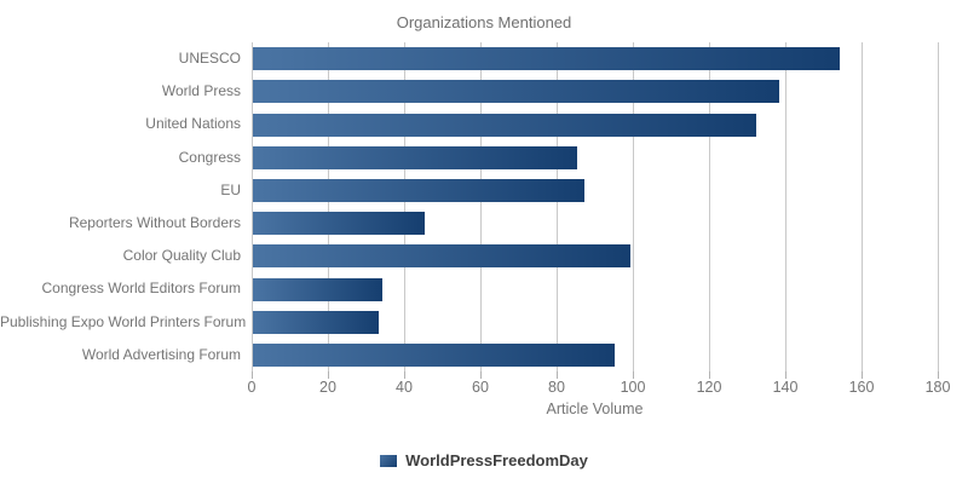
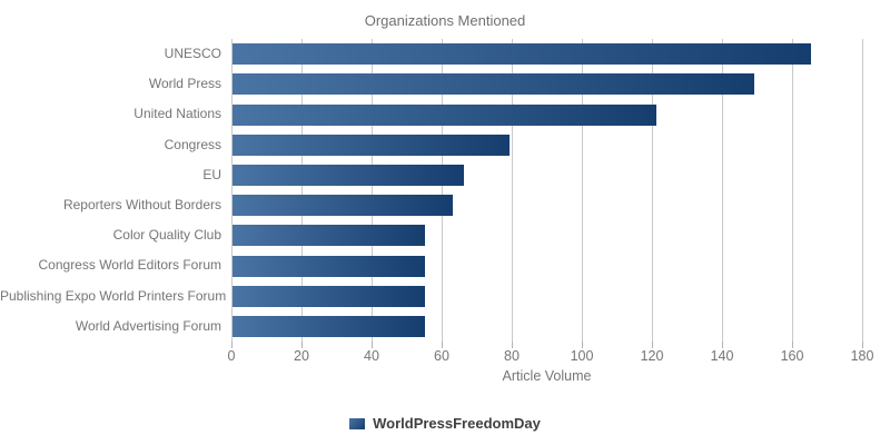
UNESCO: 154 -> 165
World Press: 138 -> 149
United Nations: 132 -> 121
Congress: 85 -> 79
EU: 87 -> 66
Reporters Without Borders: 45 -> 63
Color Quality Club: 99 -> 55
Congress World Editors Forum: 34 -> 55
Publishing Expo World Printers Forum: 33 -> 55
World Advertising Forum: 95 -> 55
